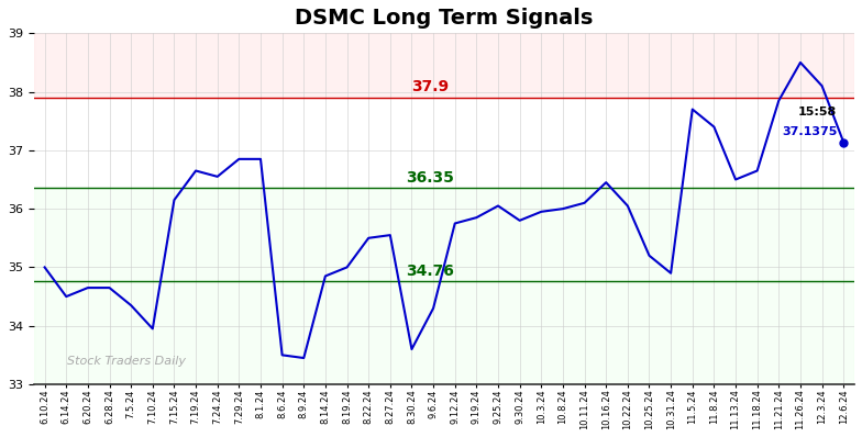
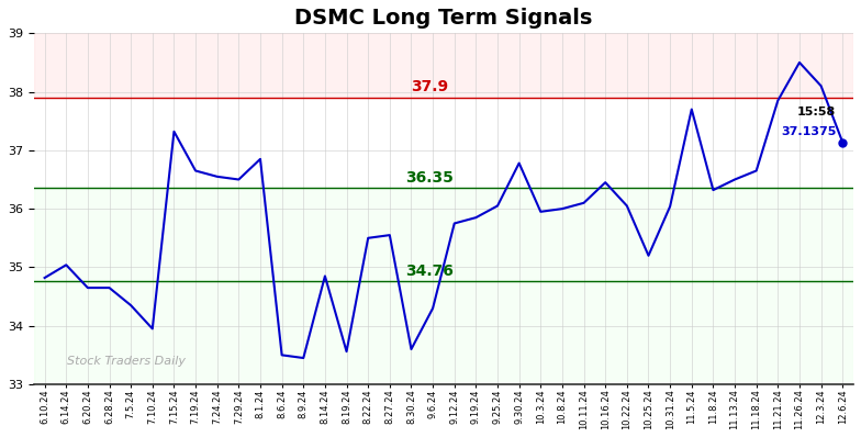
6.10.24: 35.00 -> 34.82
6.14.24: 34.50 -> 35.04
7.15.24: 36.15 -> 37.32
7.29.24: 36.85 -> 36.50
8.19.24: 35.00 -> 33.56
9.30.24: 35.80 -> 36.78
10.31.24: 34.90 -> 36.04
11.8.24: 37.40 -> 36.32
